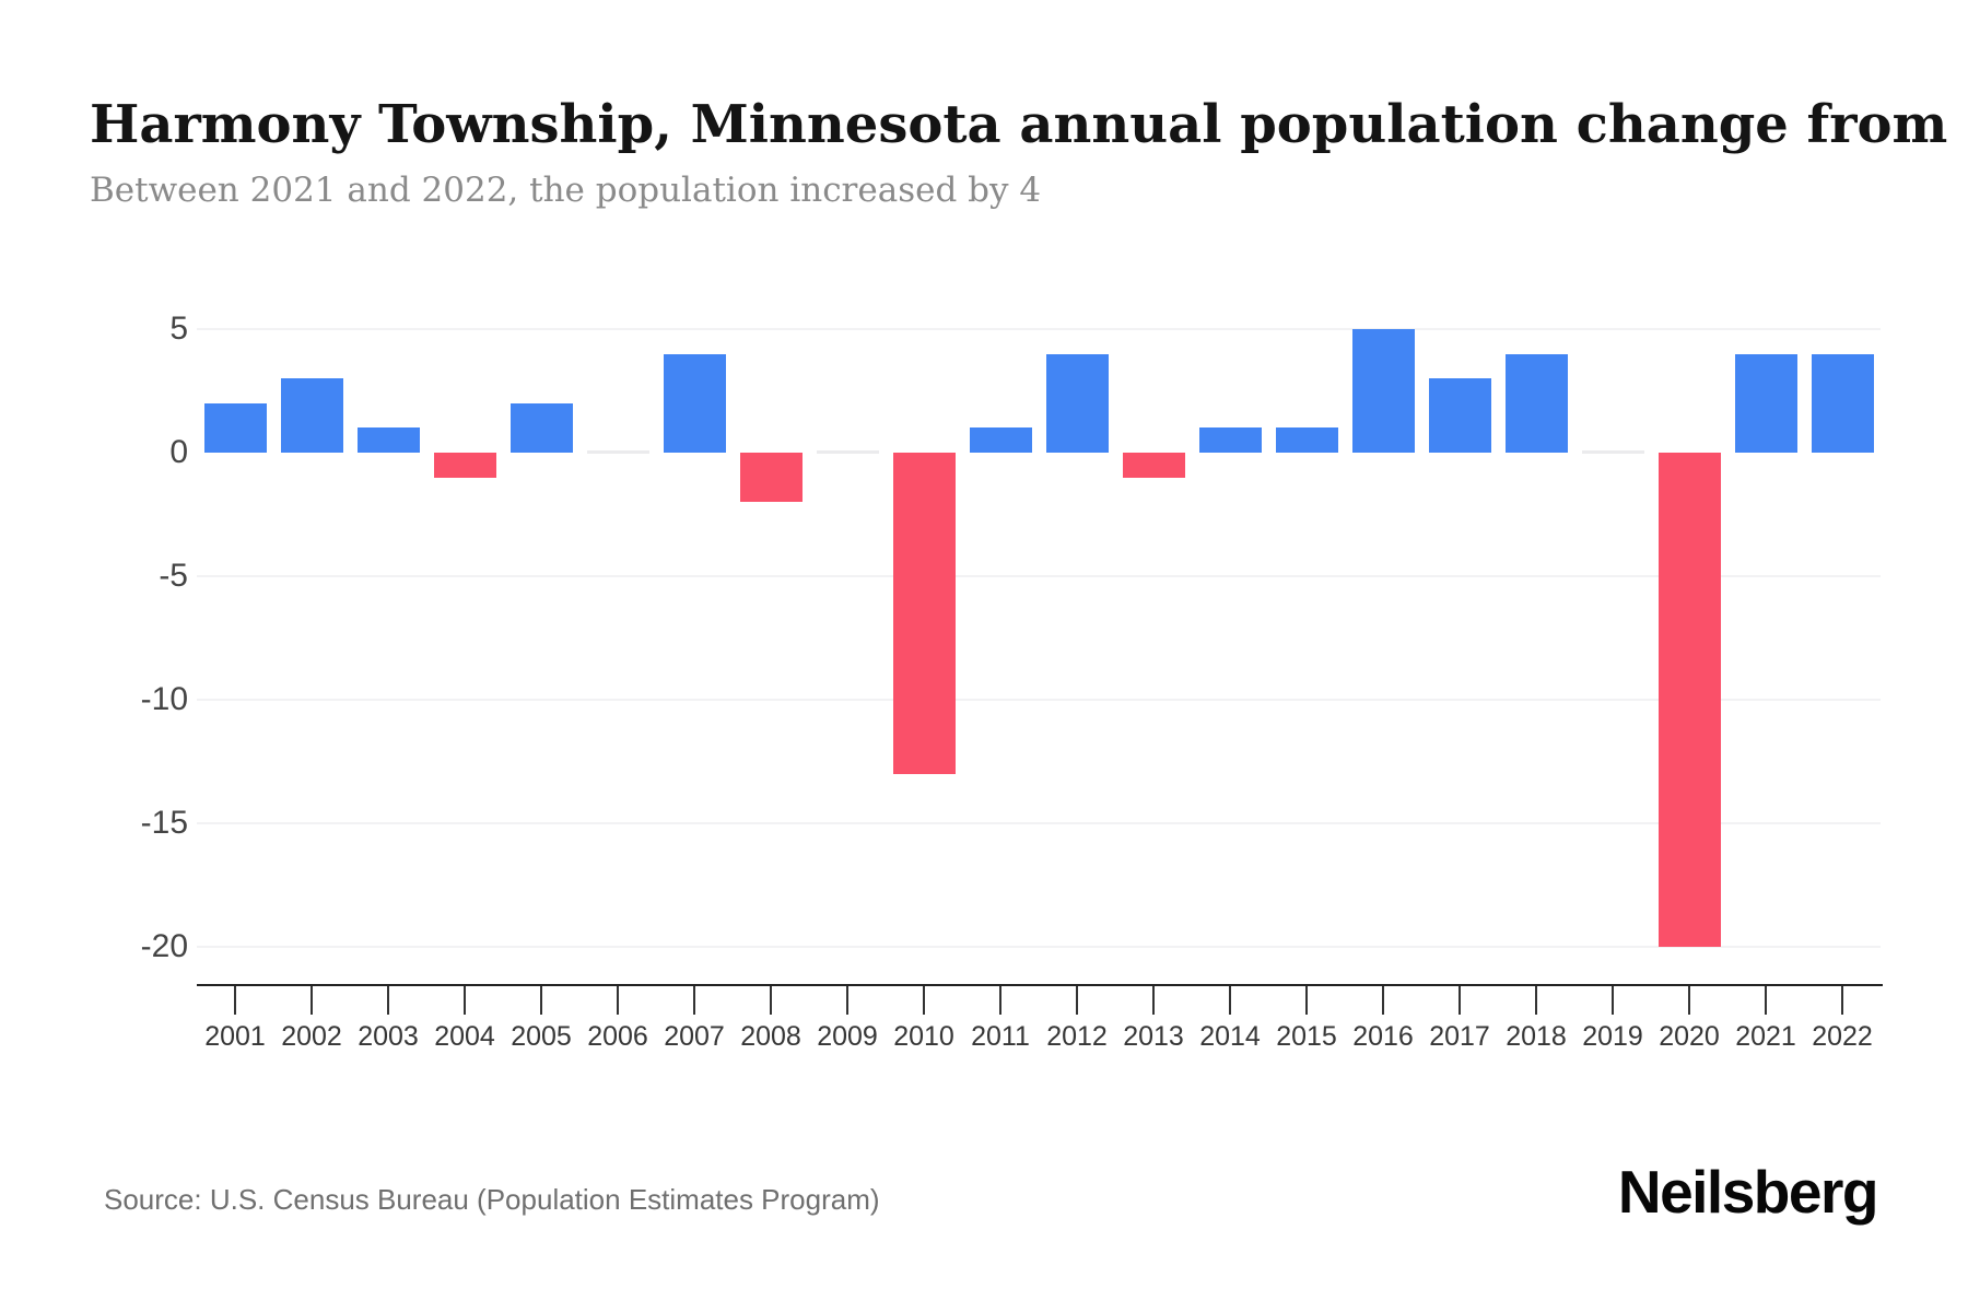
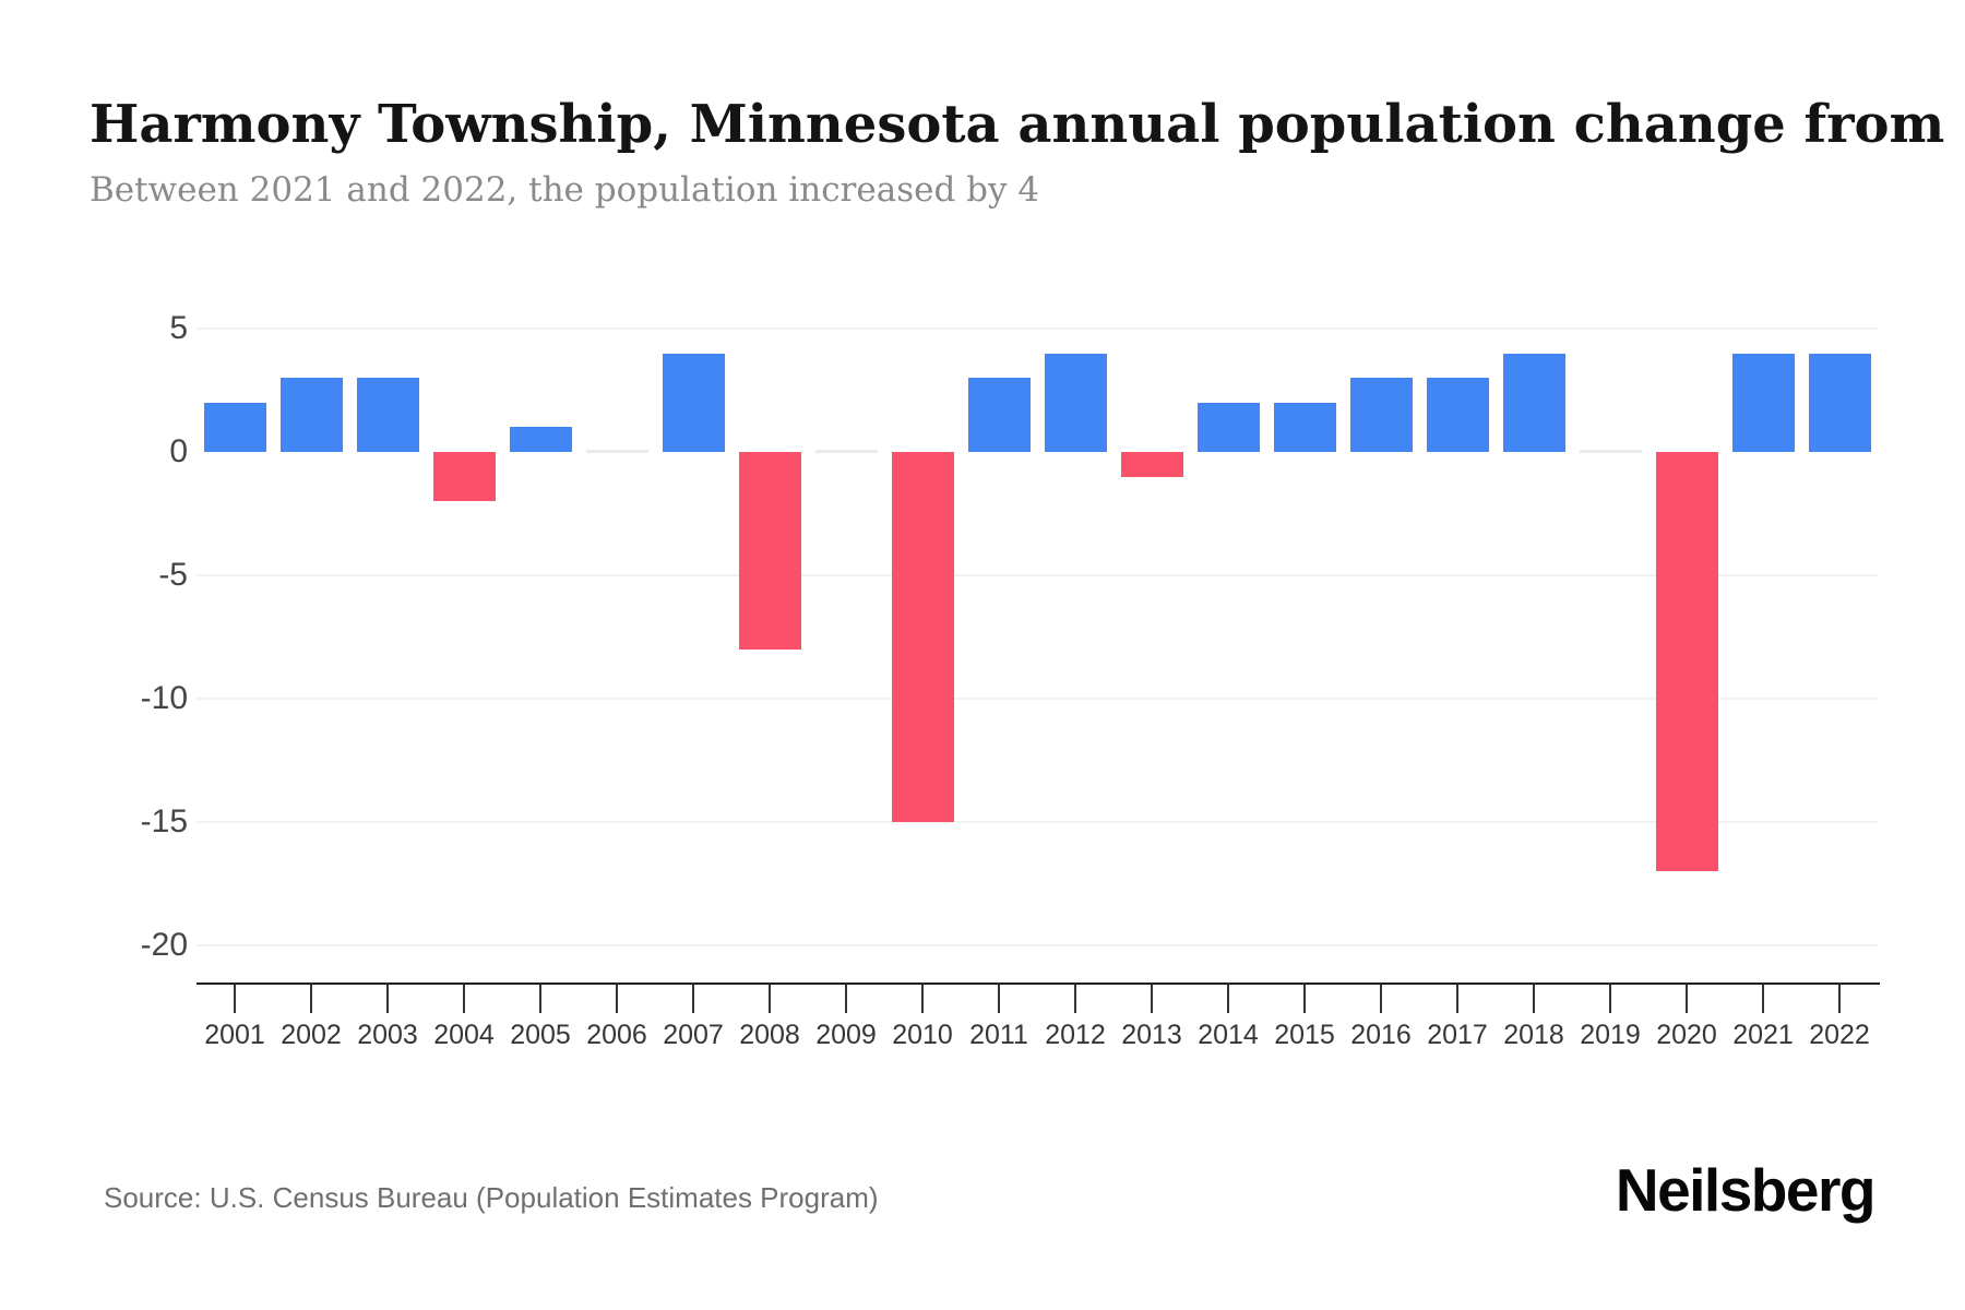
2003: 1 -> 3
2004: -1 -> -2
2005: 2 -> 1
2008: -2 -> -8
2010: -13 -> -15
2011: 1 -> 3
2014: 1 -> 2
2015: 1 -> 2
2016: 5 -> 3
2020: -20 -> -17
